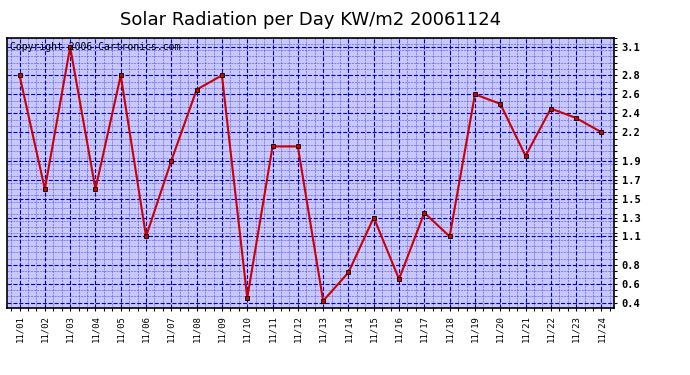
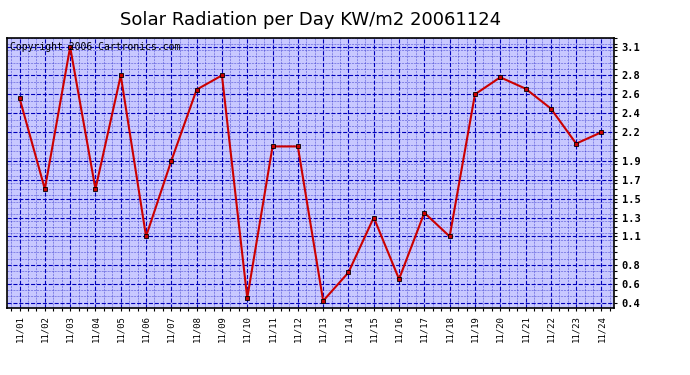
11/01: 2.80 -> 2.56
11/20: 2.50 -> 2.78
11/21: 1.95 -> 2.66
11/23: 2.35 -> 2.08
